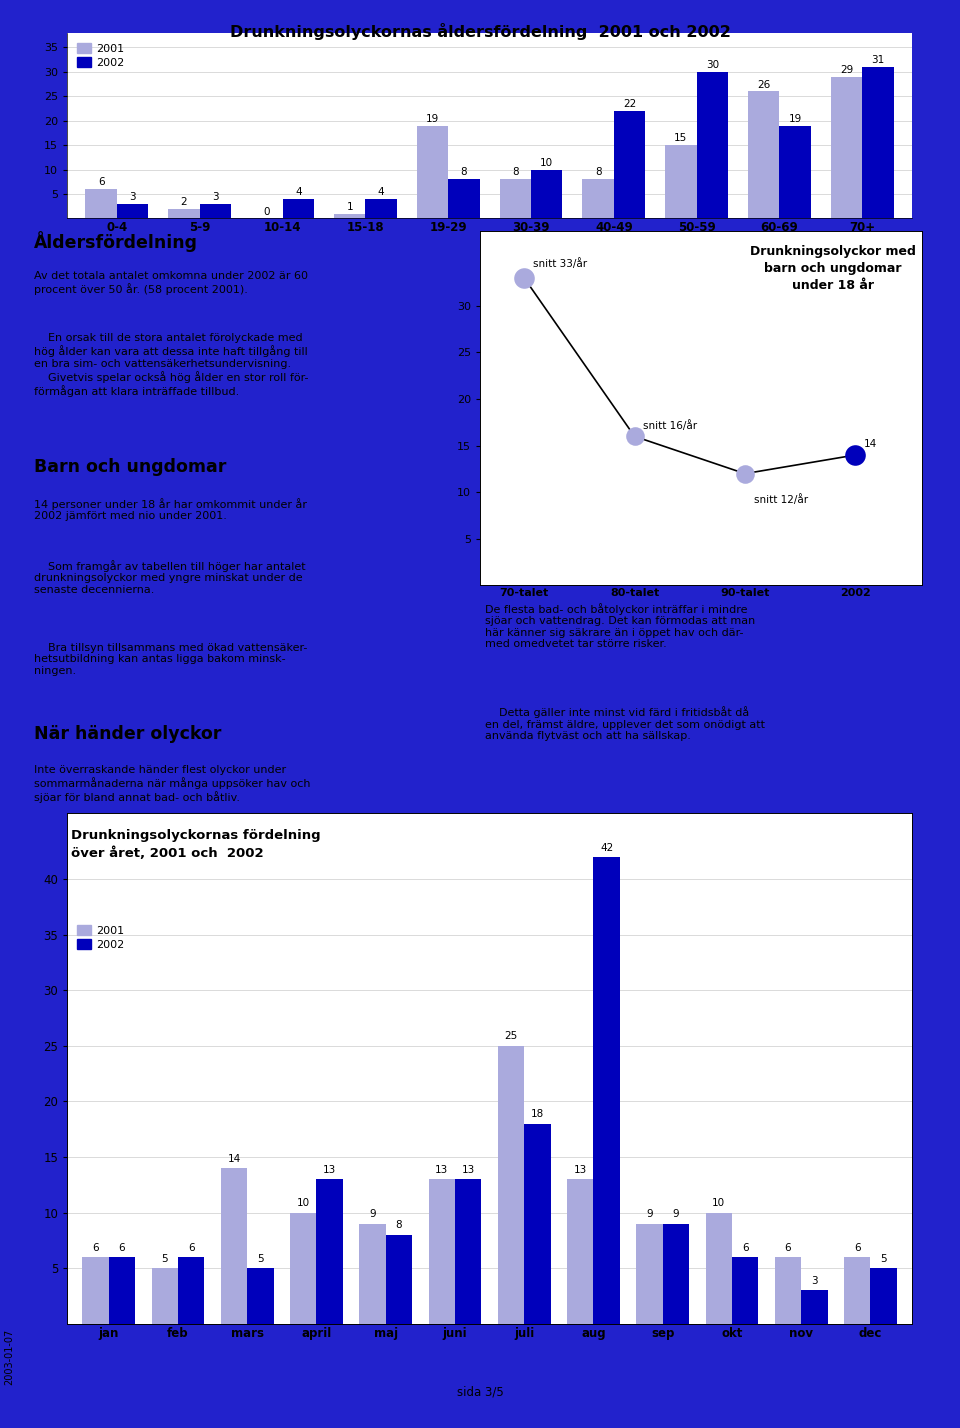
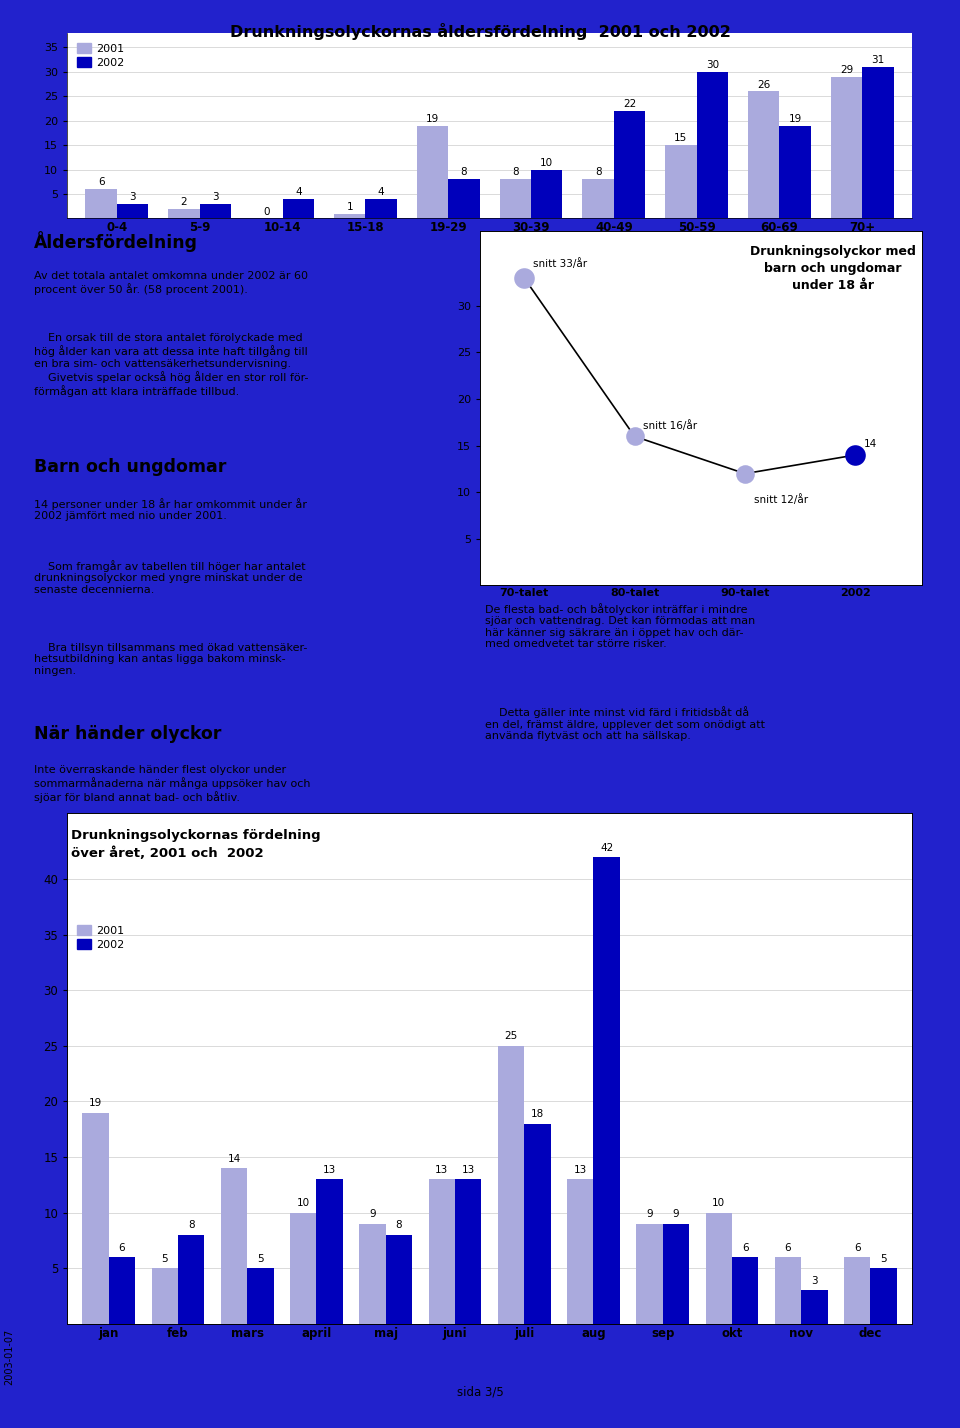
2001/jan: 6 -> 19
2002/feb: 6 -> 8
